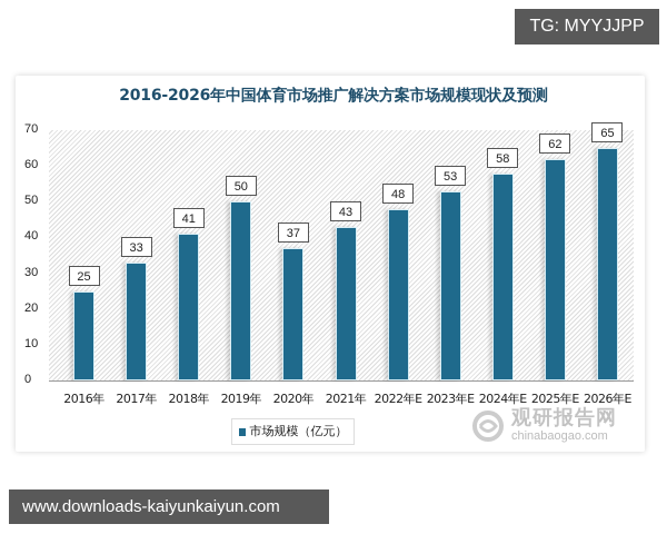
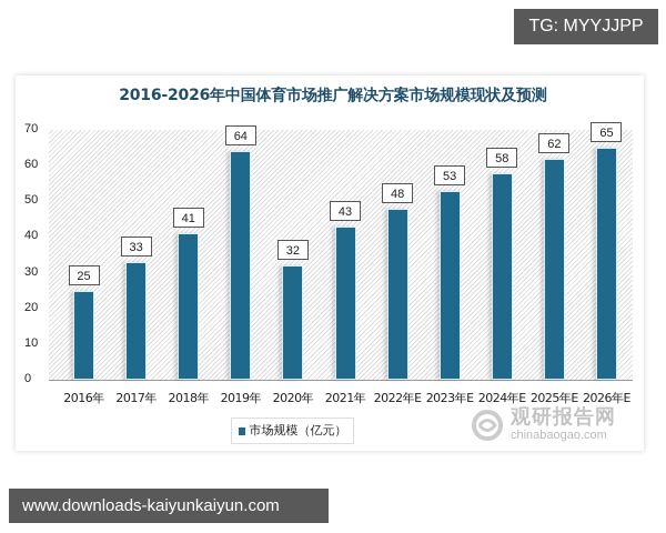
2019年: 50 -> 64
2020年: 37 -> 32
